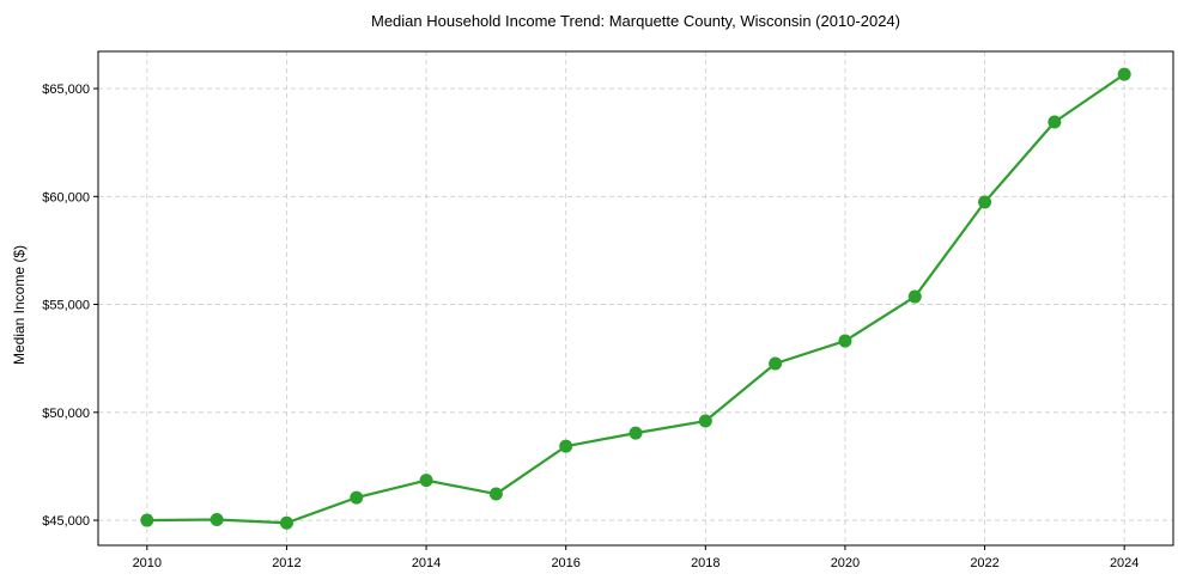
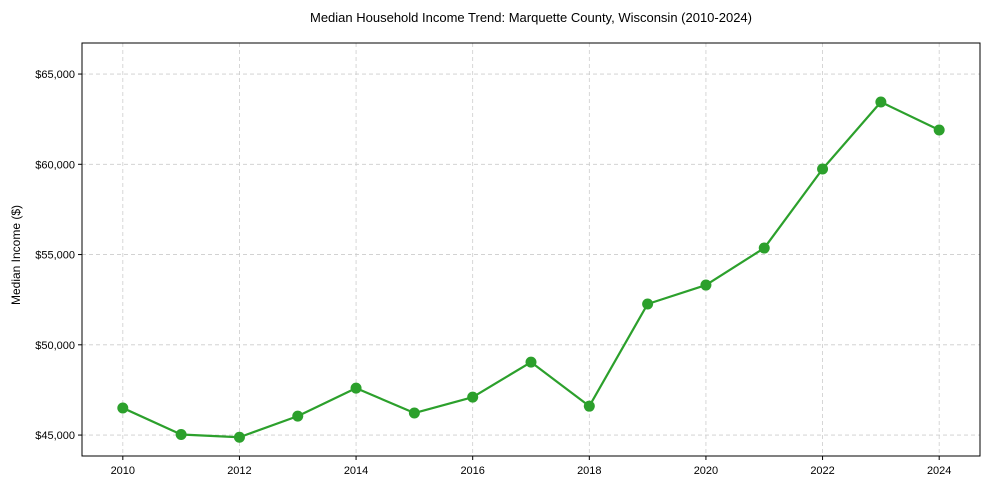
2010: $45000 -> $46500
2014: $46800 -> $47600
2016: $48400 -> $47100
2018: $49600 -> $46600
2024: $65700 -> $61900
